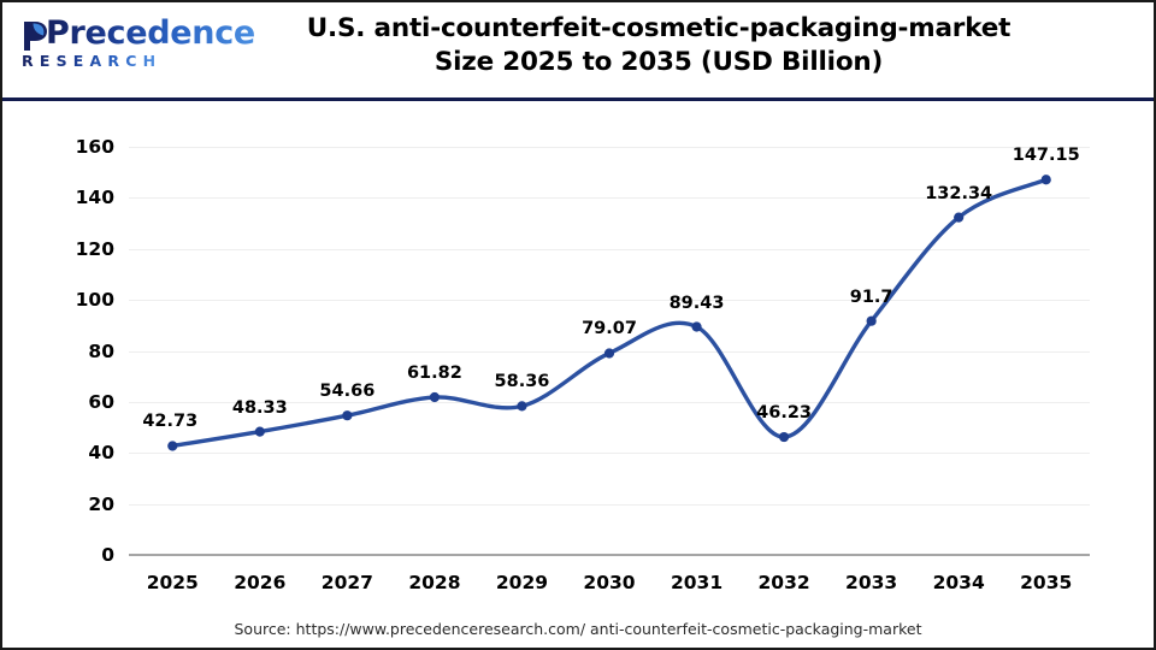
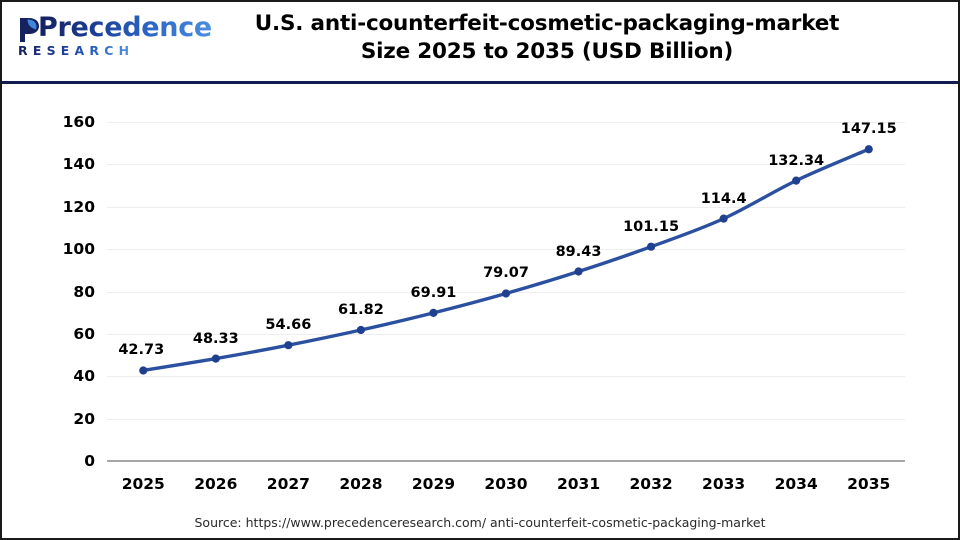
2029: 58.36 -> 69.91
2032: 46.23 -> 101.15
2033: 91.7 -> 114.4
